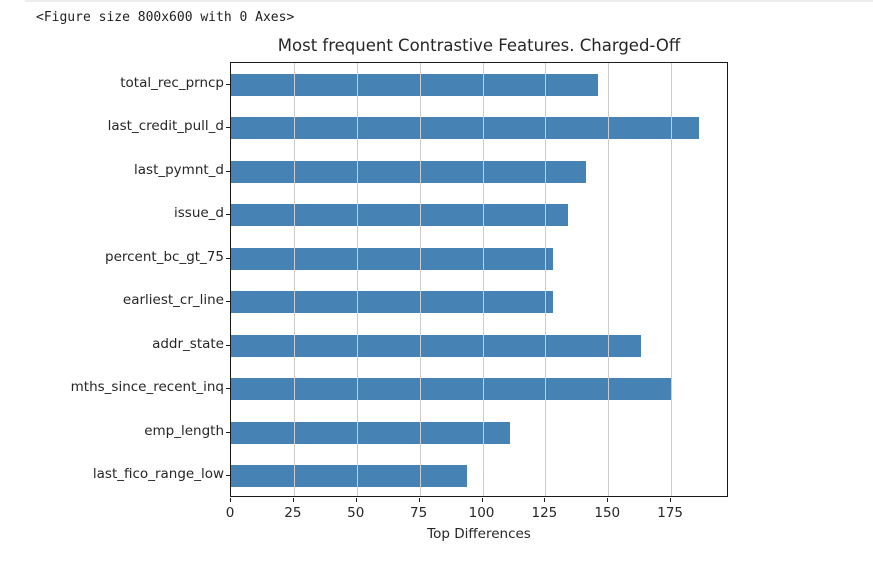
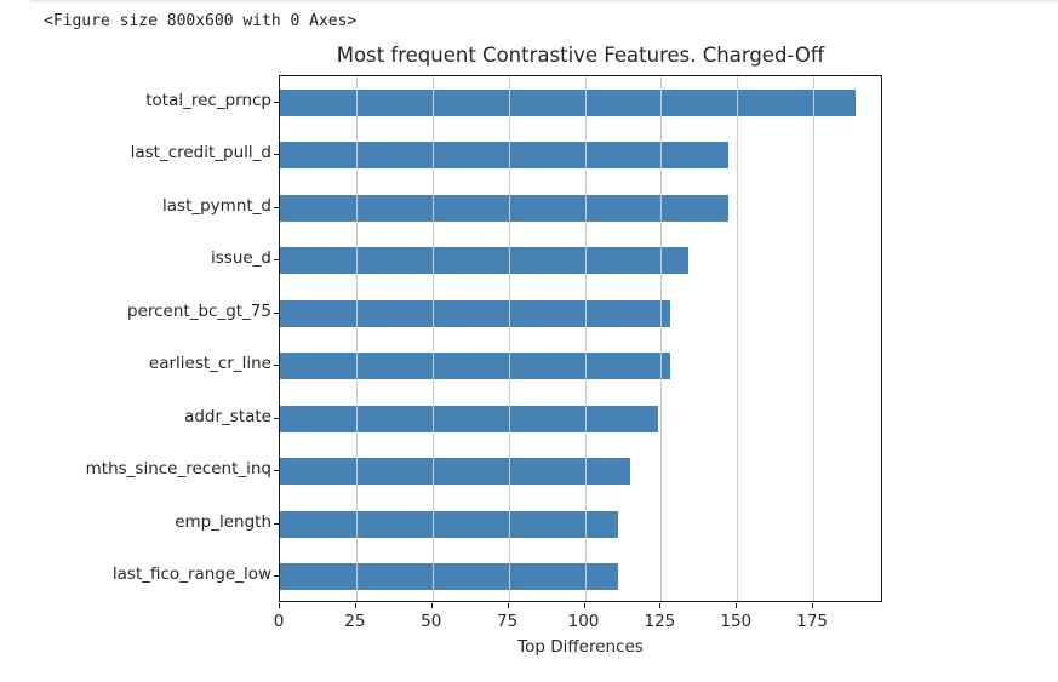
total_rec_prncp: 146 -> 189
last_credit_pull_d: 186 -> 147
last_pymnt_d: 141 -> 147
addr_state: 163 -> 124
mths_since_recent_inq: 175 -> 115
last_fico_range_low: 94 -> 111
